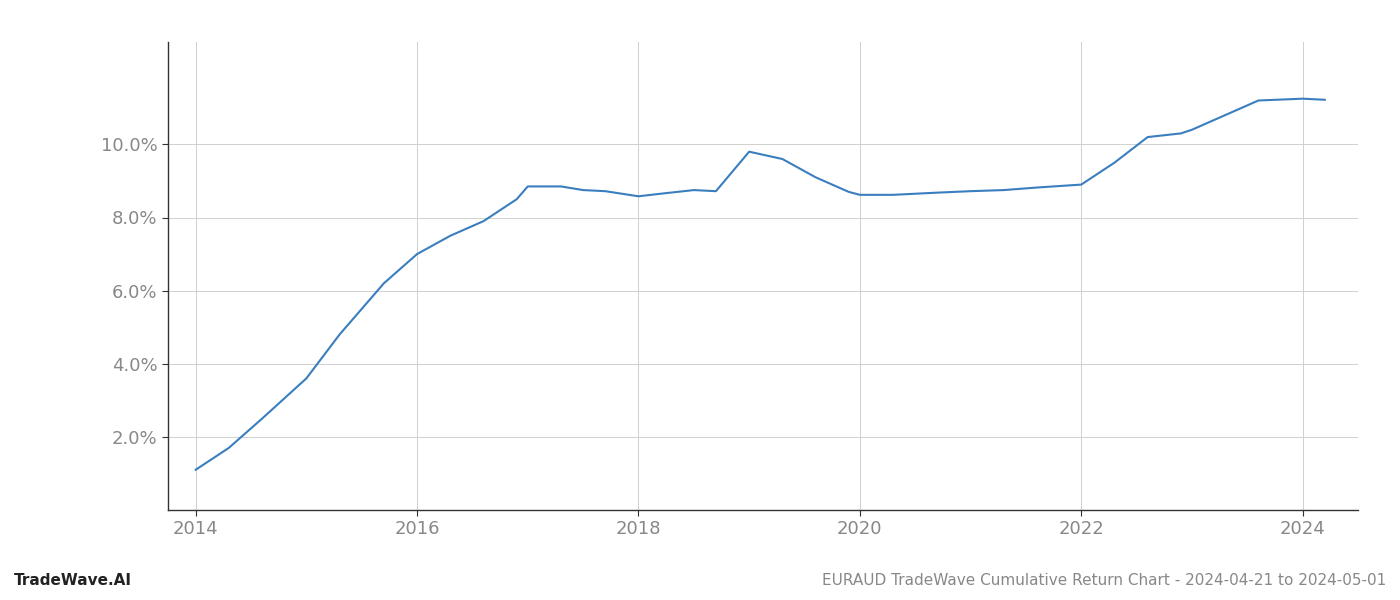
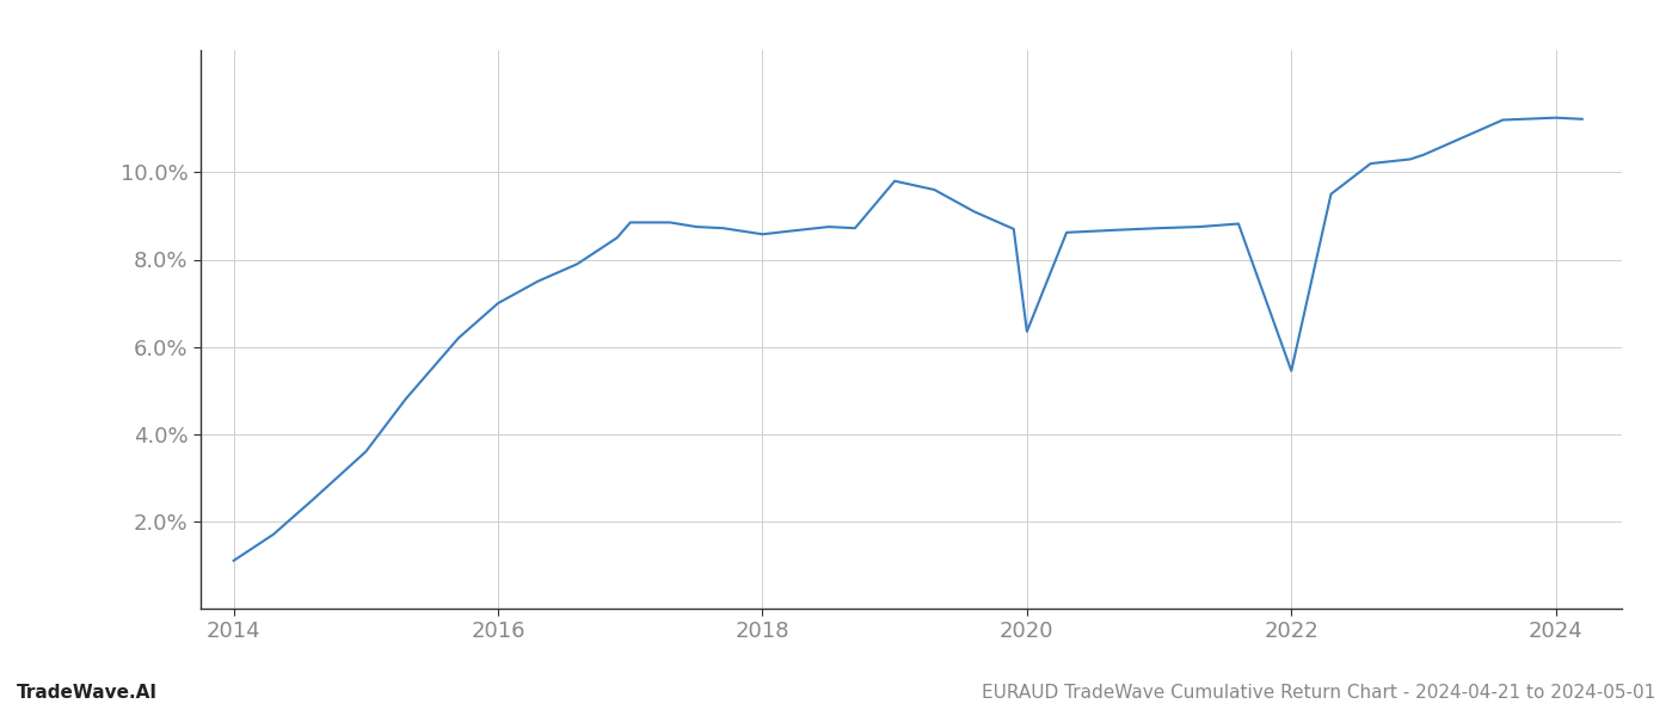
2020: 8.62% -> 6.35%
2022: 8.90% -> 5.45%
